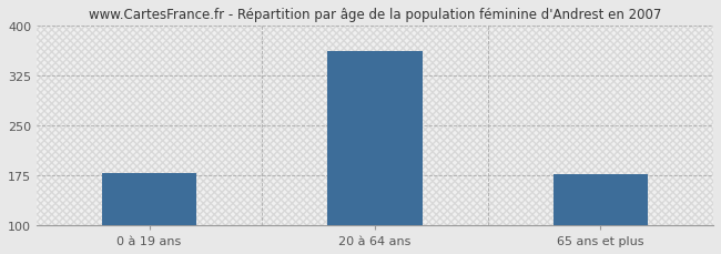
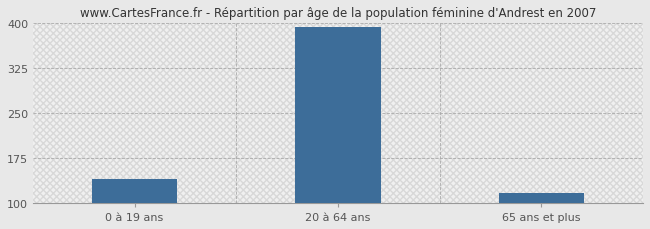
0 à 19 ans: 178 -> 140
20 à 64 ans: 362 -> 393
65 ans et plus: 176 -> 117
